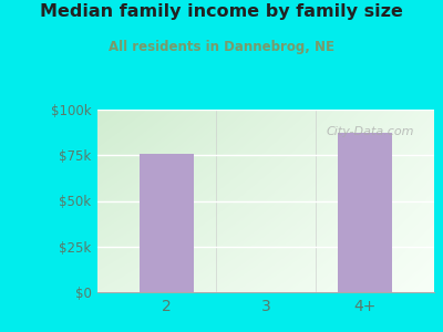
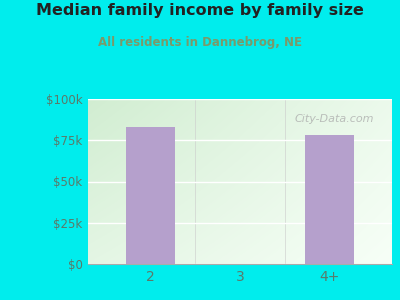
2: $76k -> $83k
4+: $87k -> $78k
